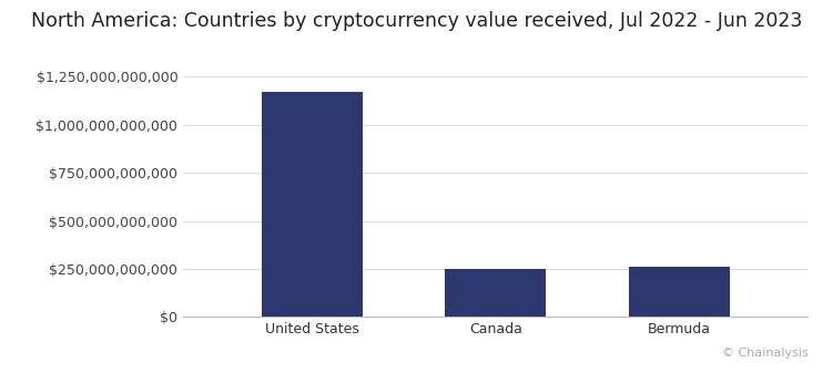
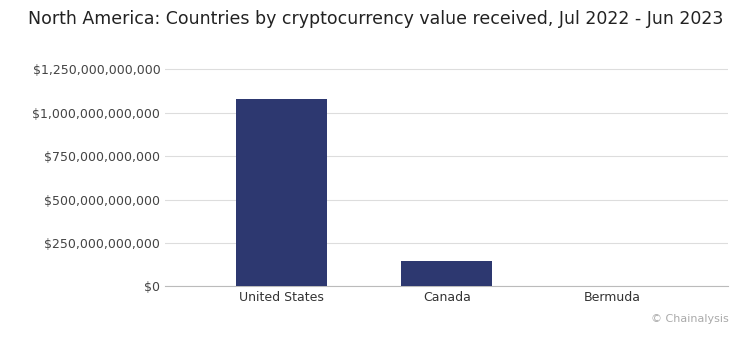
United States: $1,170,000,000,000 -> $1,080,000,000,000
Canada: $250,000,000,000 -> $150,000,000,000
Bermuda: $260,000,000,000 -> $0
